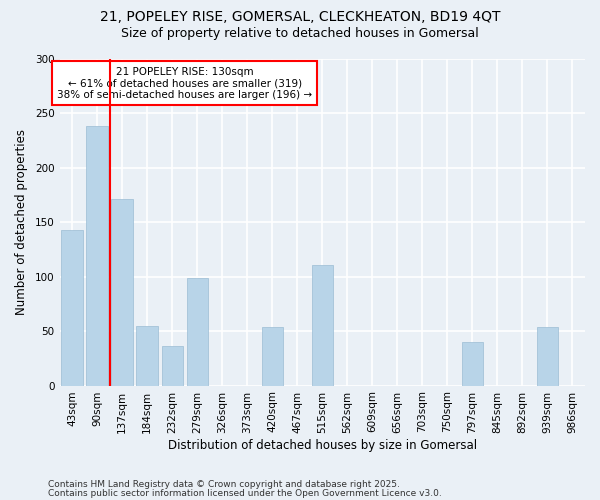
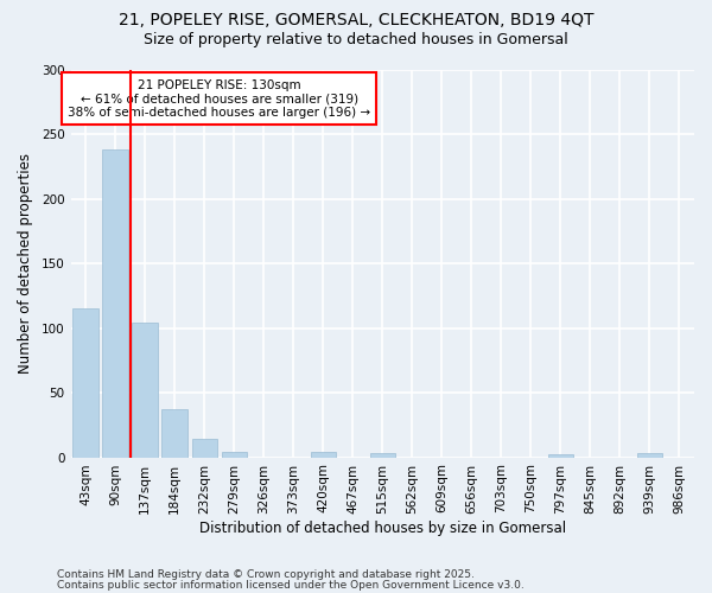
43sqm: 143 -> 115
137sqm: 171 -> 104
184sqm: 55 -> 37
232sqm: 36 -> 14
279sqm: 99 -> 4
420sqm: 54 -> 4
515sqm: 111 -> 3
797sqm: 40 -> 2
939sqm: 54 -> 3
